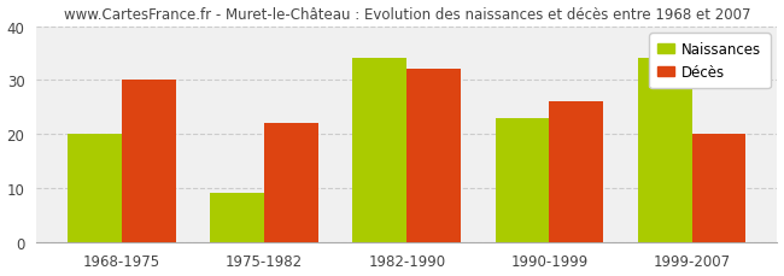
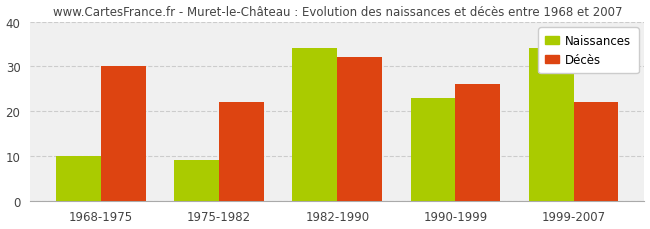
Naissances/1968-1975: 20 -> 10
Décès/1999-2007: 20 -> 22
